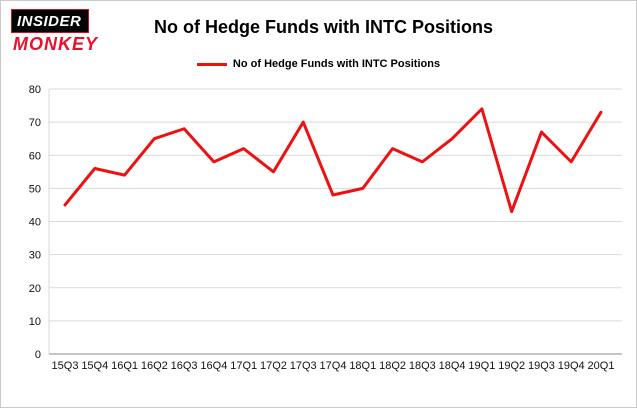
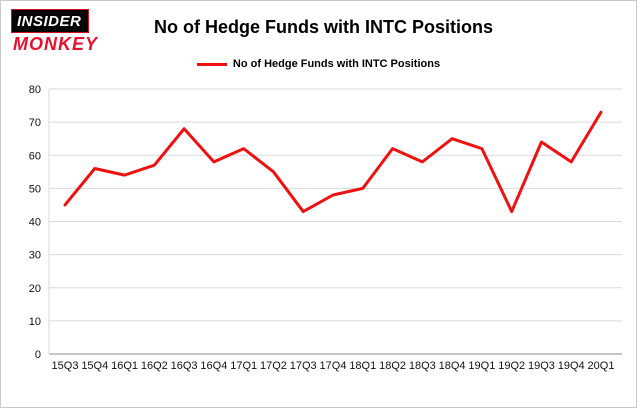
16Q2: 65 -> 57
17Q3: 70 -> 43
19Q1: 74 -> 62
19Q3: 67 -> 64
